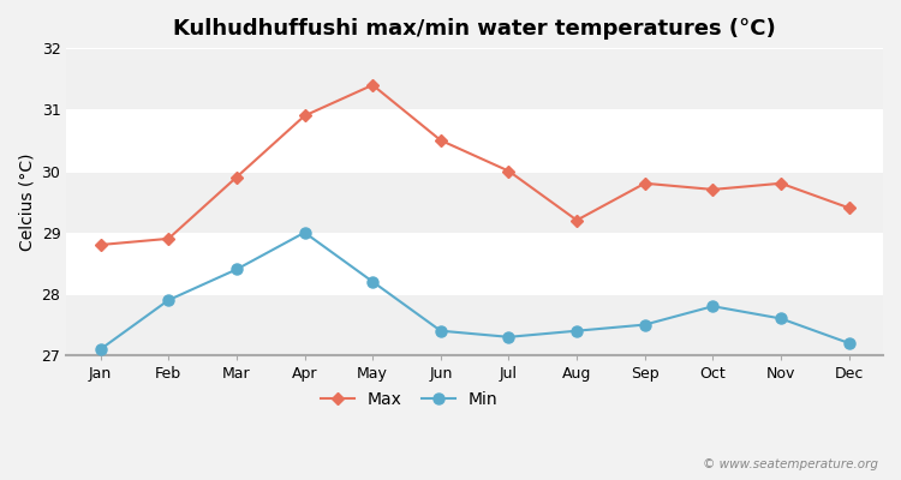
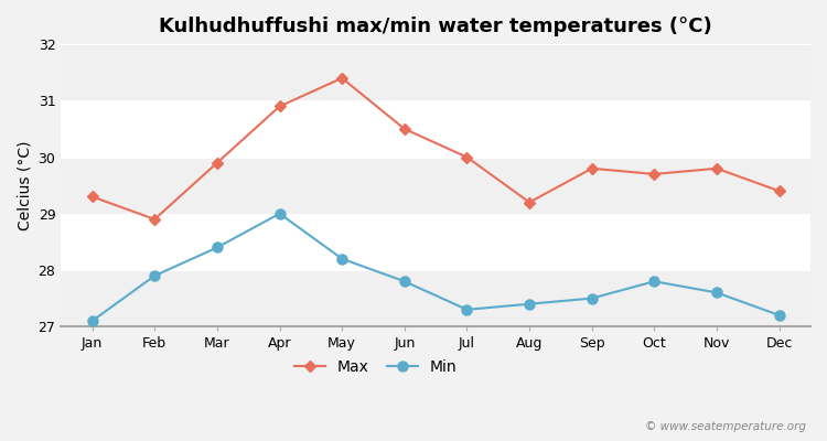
Max/Jan: 28.8 -> 29.3
Min/Jun: 27.4 -> 27.8
